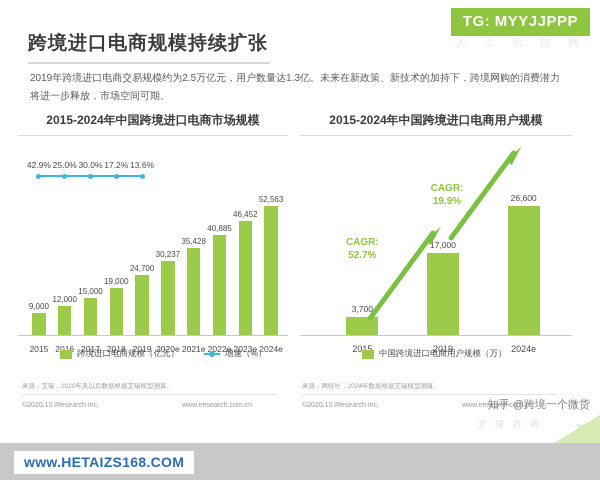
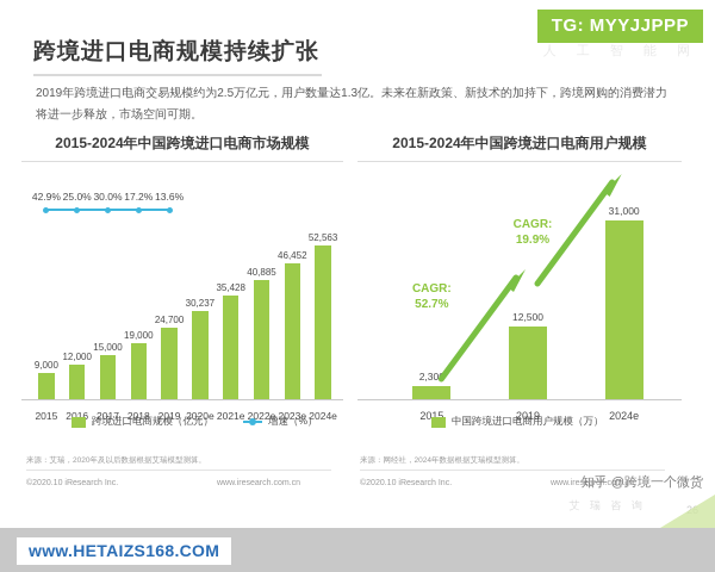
2015-2024年中国跨境进口电商用户规模/2015: 3,700 -> 2,300
2015-2024年中国跨境进口电商用户规模/2019: 17,000 -> 12,500
2015-2024年中国跨境进口电商用户规模/2024e: 26,600 -> 31,000
